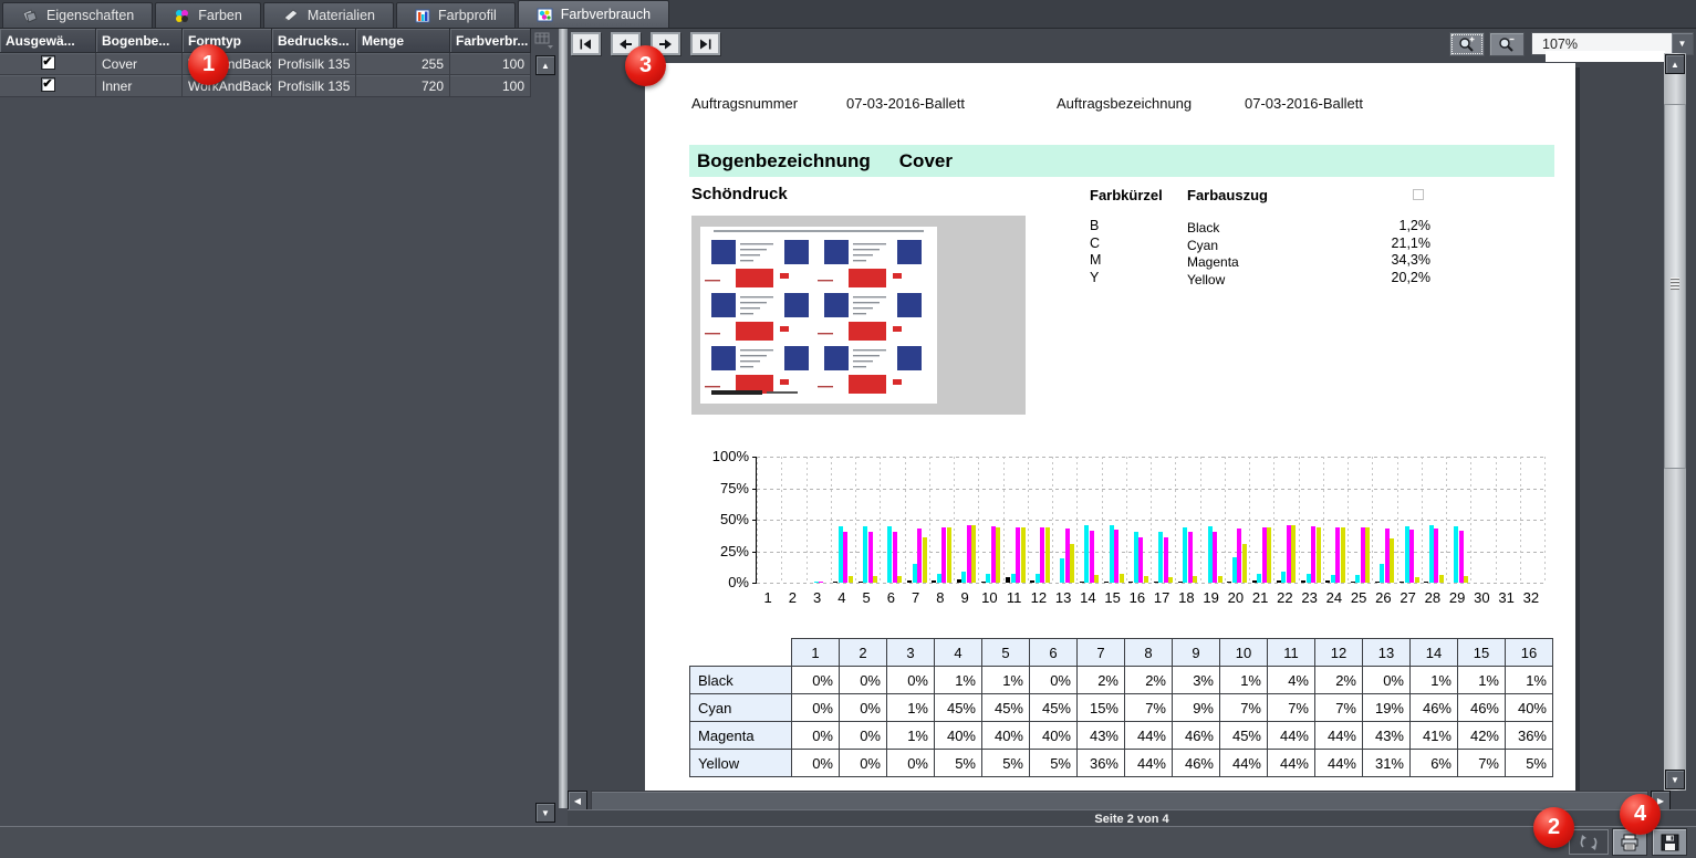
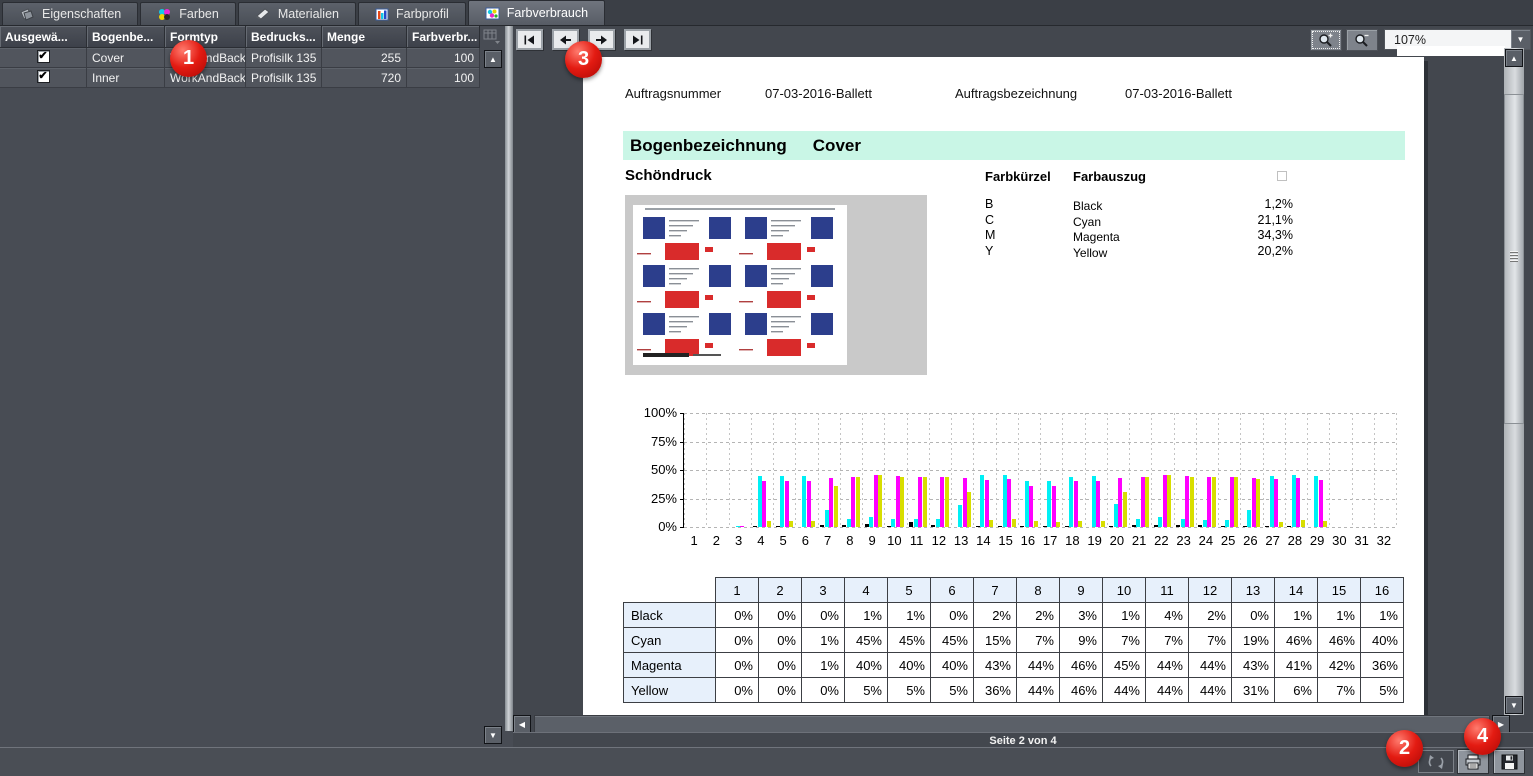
Yellow/26: 35% -> 42%
